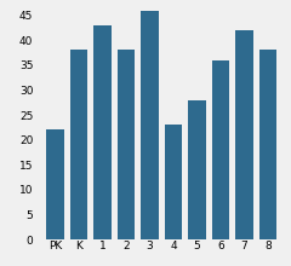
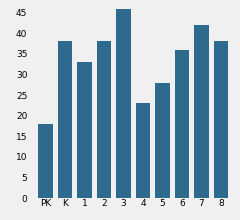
PK: 22 -> 18
1: 43 -> 33
